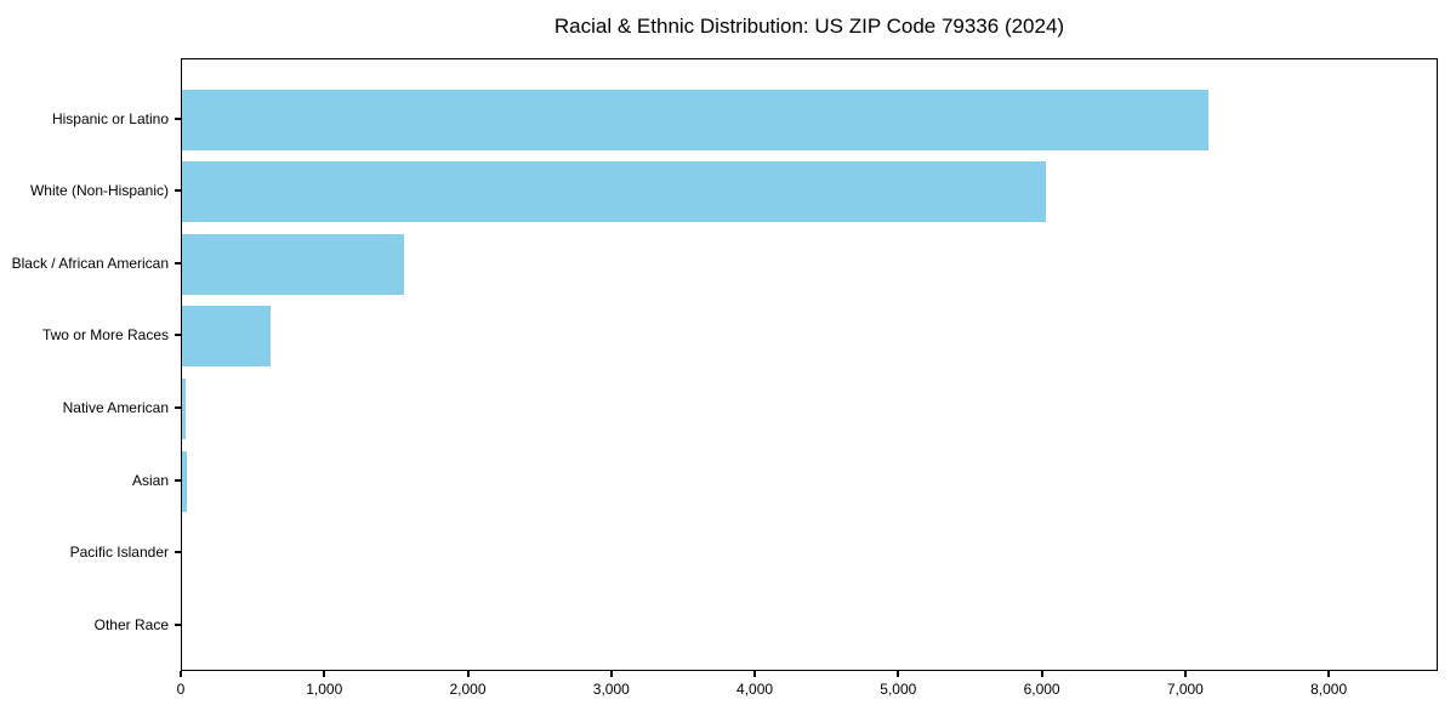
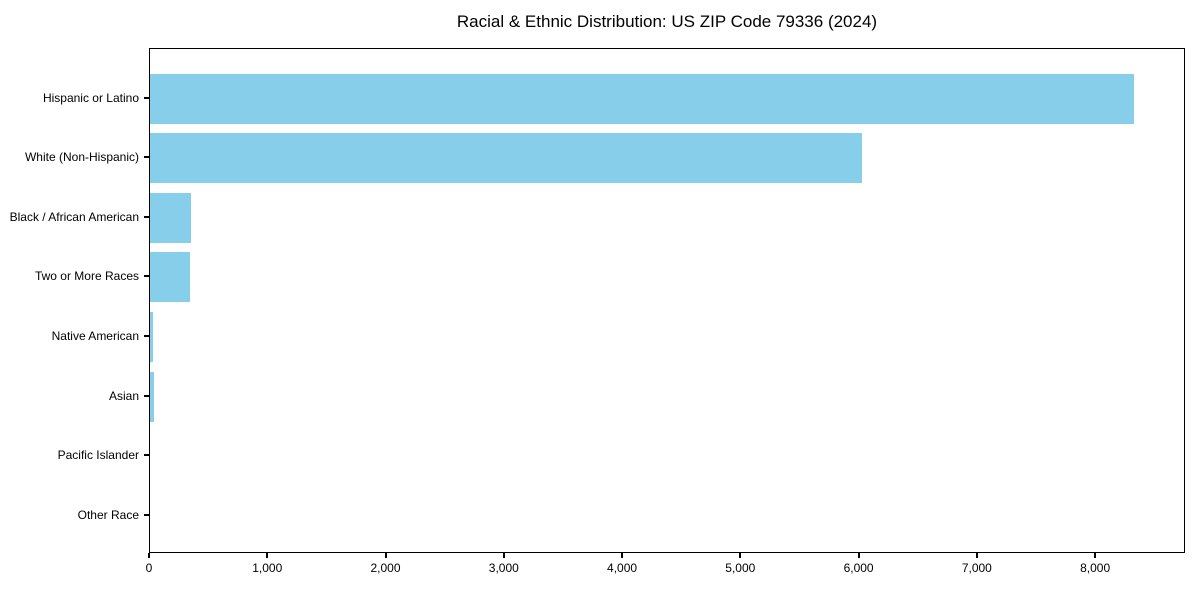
Hispanic or Latino: 7170 -> 8340
Black / African American: 1550 -> 350
Two or More Races: 620 -> 340
